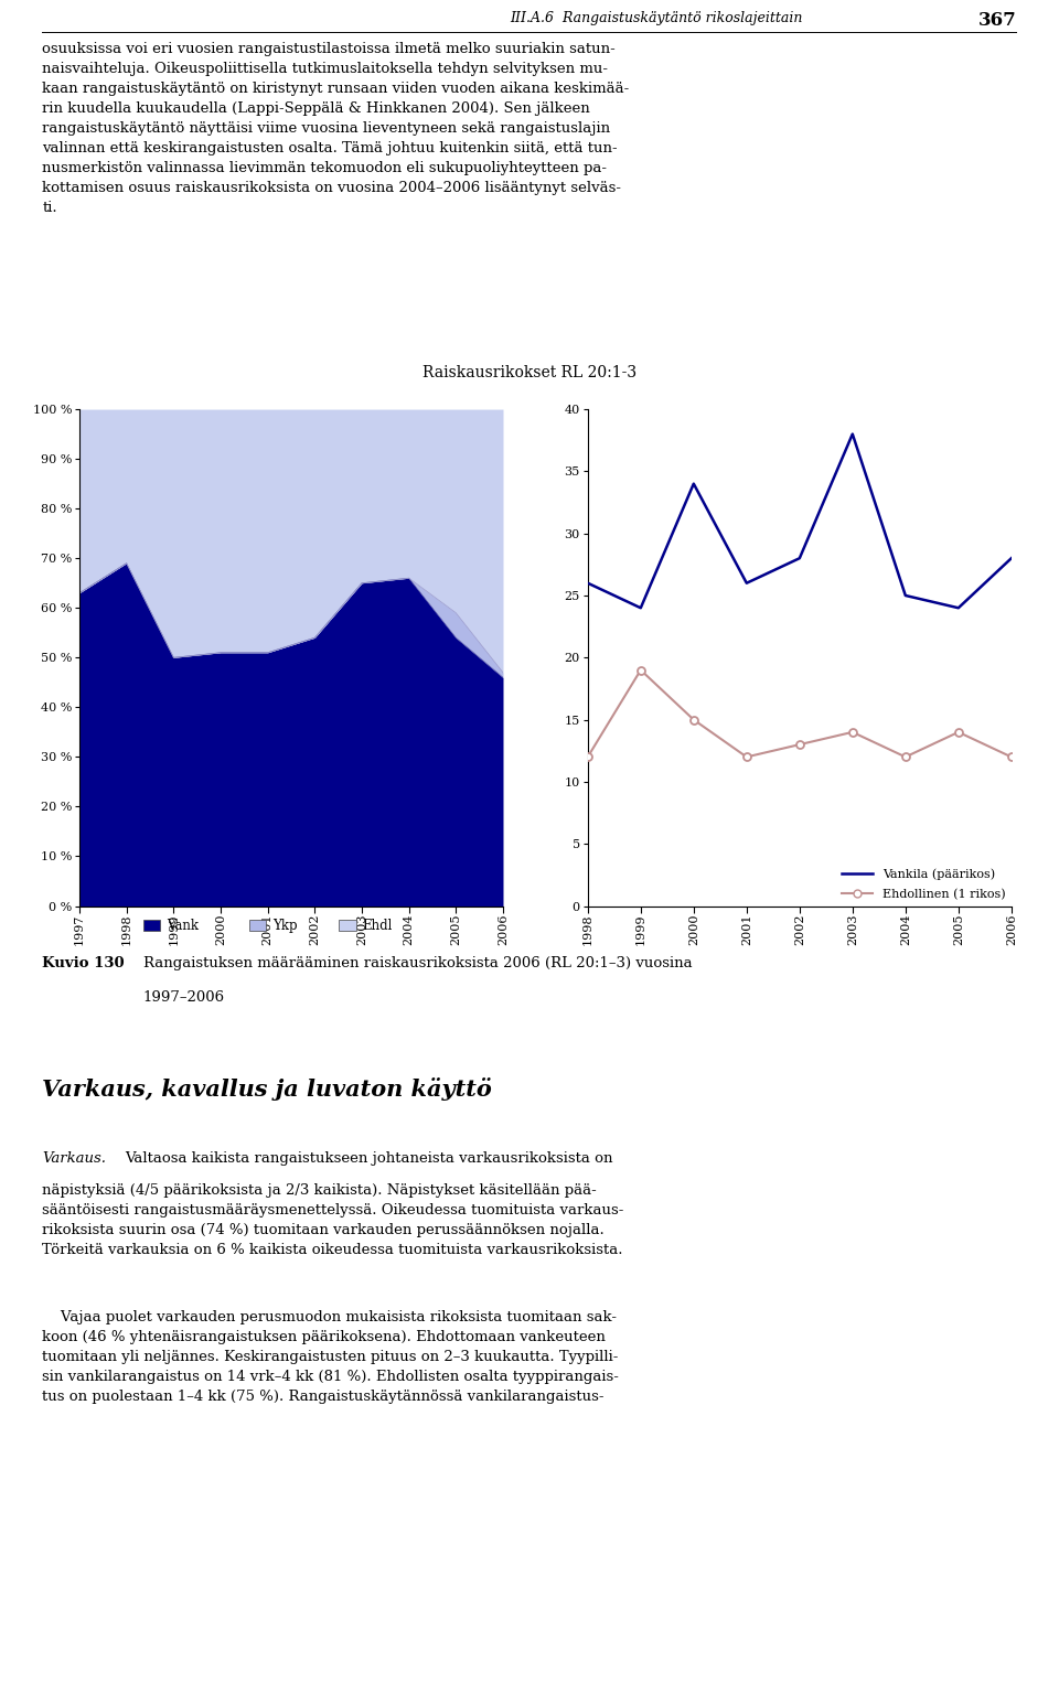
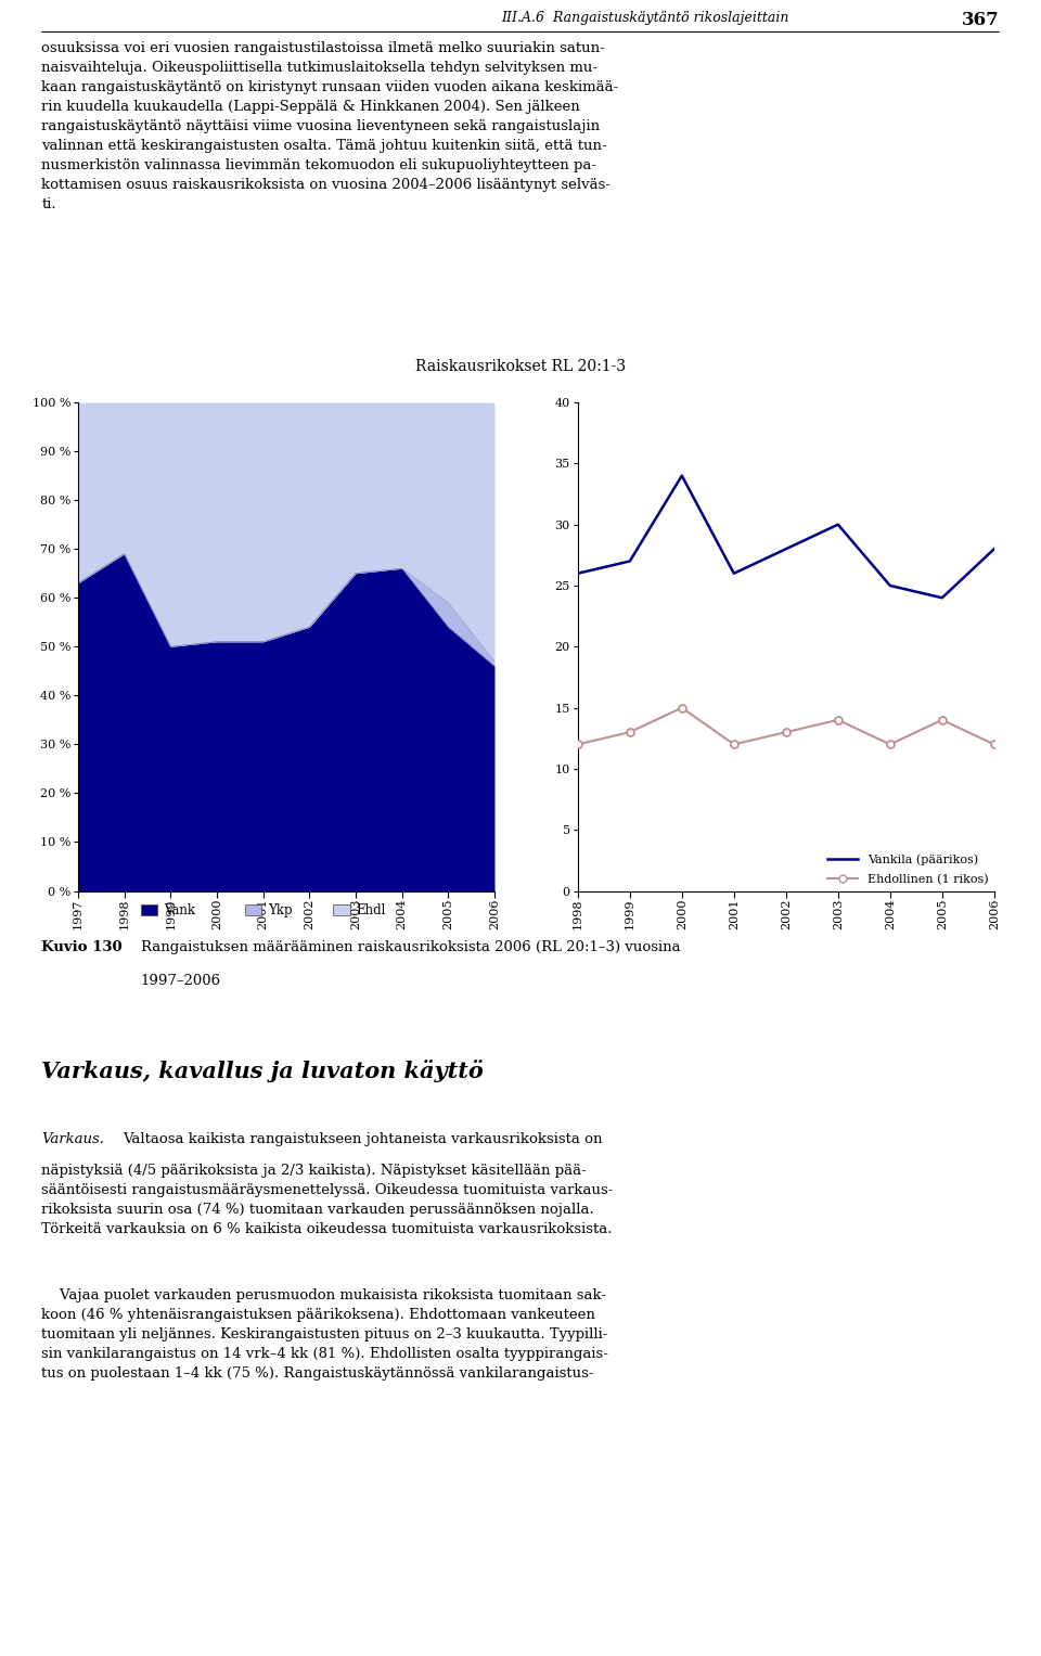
Vankila (päärikos)/1999: 24 -> 27
Ehdollinen (1 rikos)/1999: 19 -> 13
Vankila (päärikos)/2003: 38 -> 30
